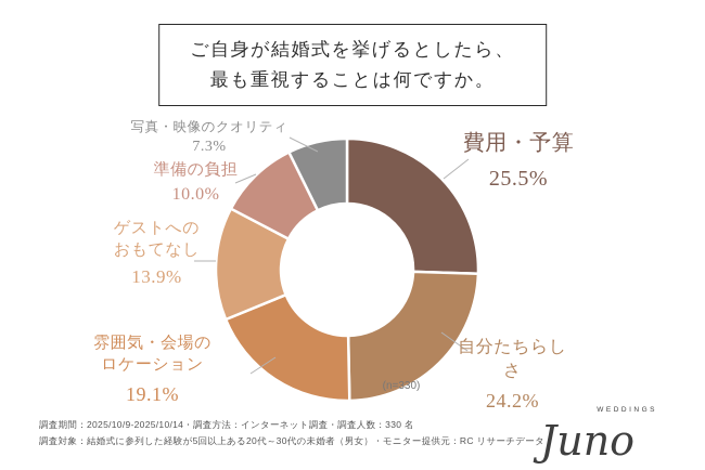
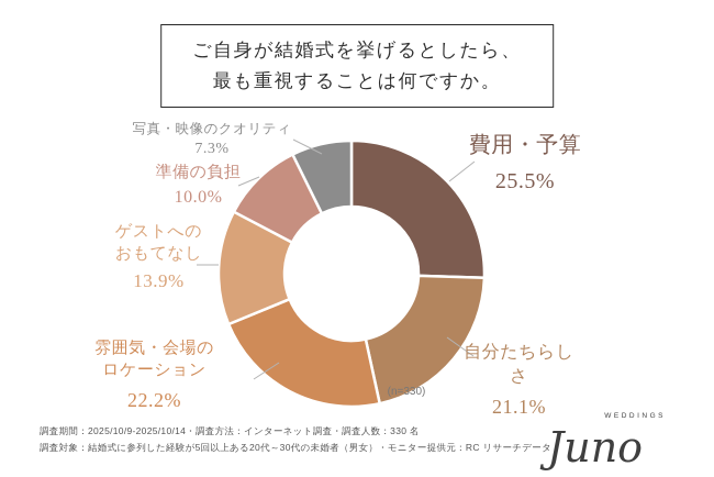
自分たちらしさ: 24.2% -> 21.1%
雰囲気・会場のロケーション: 19.1% -> 22.2%
